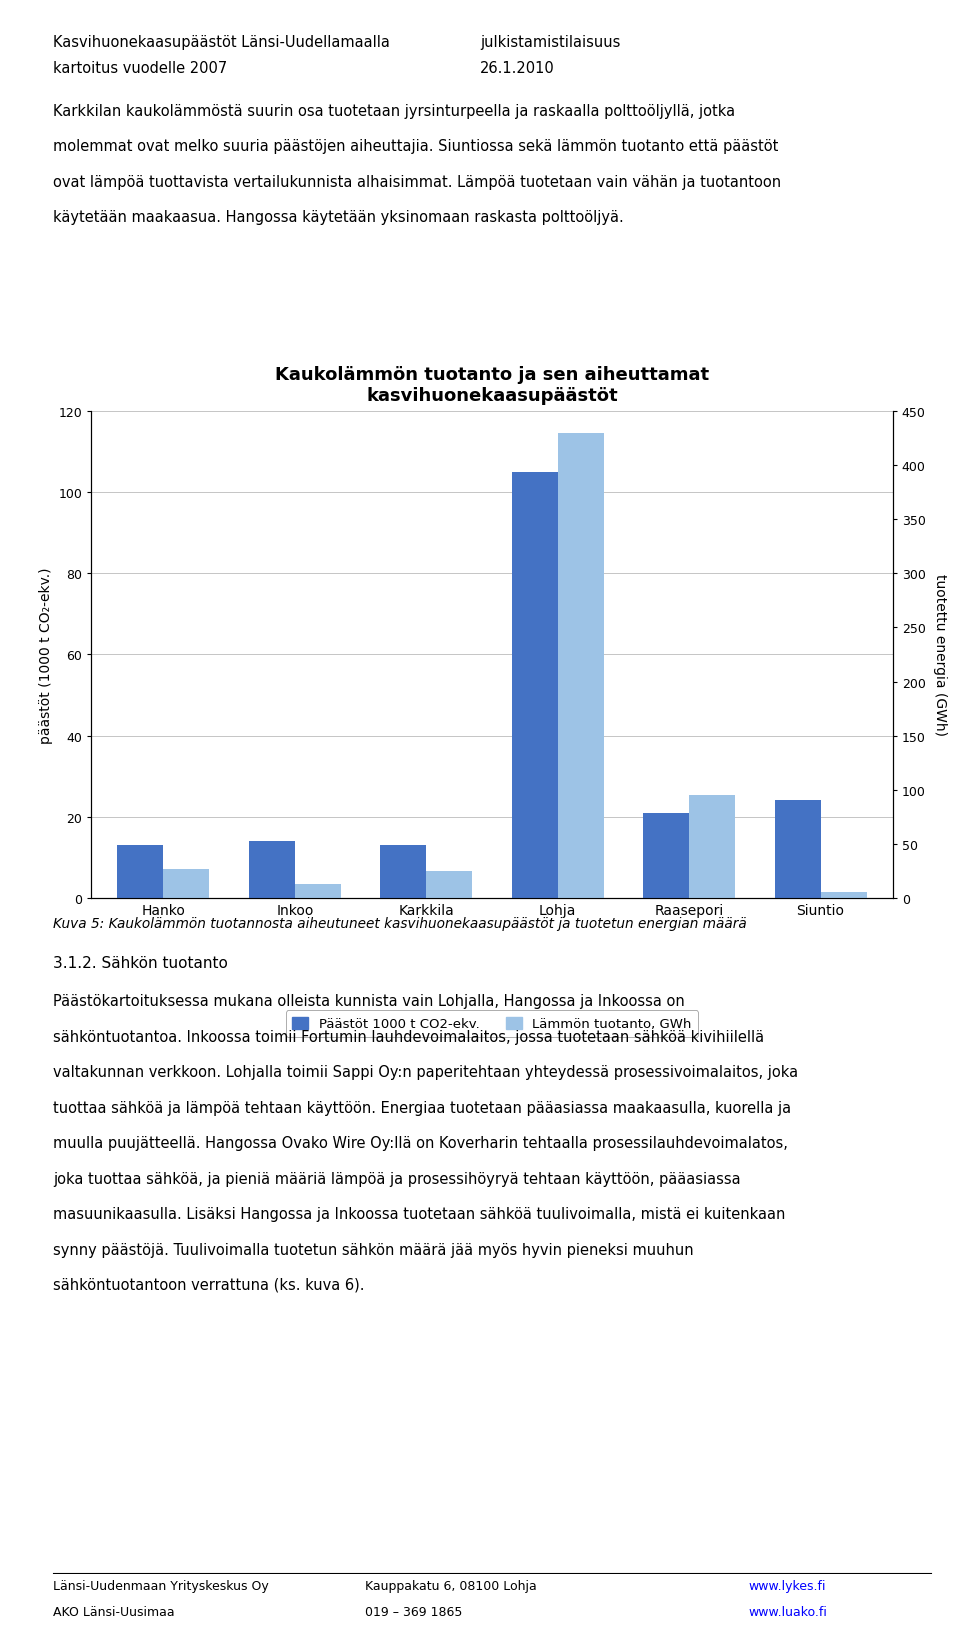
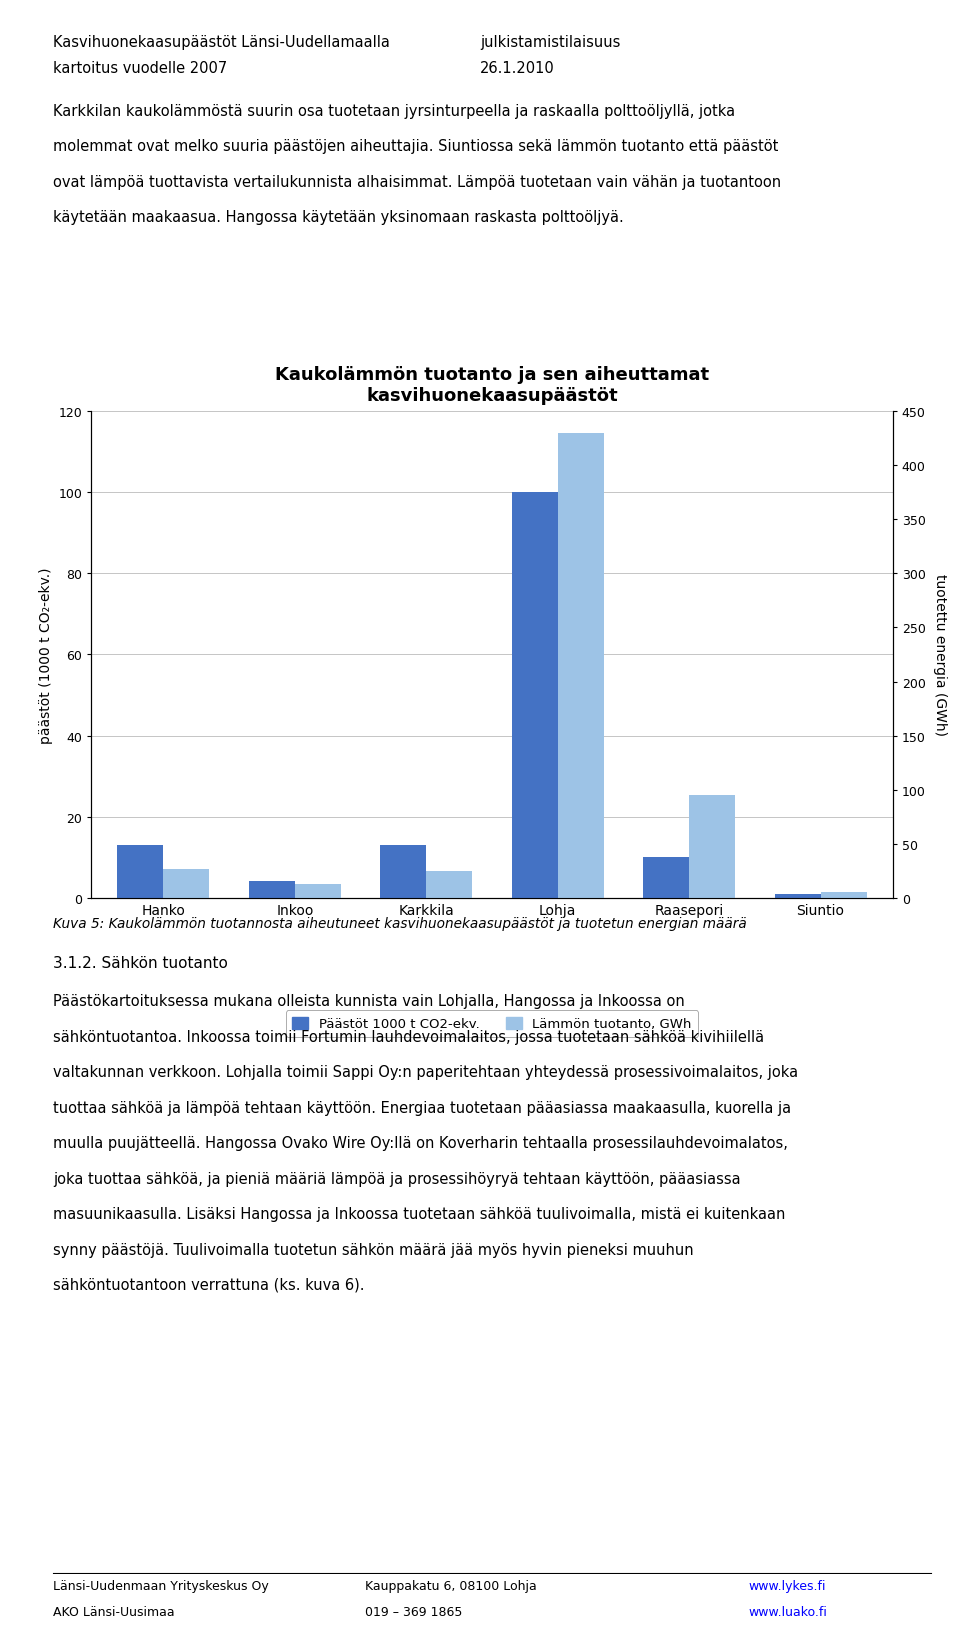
Päästöt 1000 t CO2-ekv./Inkoo: 14 -> 4
Päästöt 1000 t CO2-ekv./Lohja: 105 -> 100
Päästöt 1000 t CO2-ekv./Raasepori: 21 -> 10
Päästöt 1000 t CO2-ekv./Siuntio: 24 -> 1
